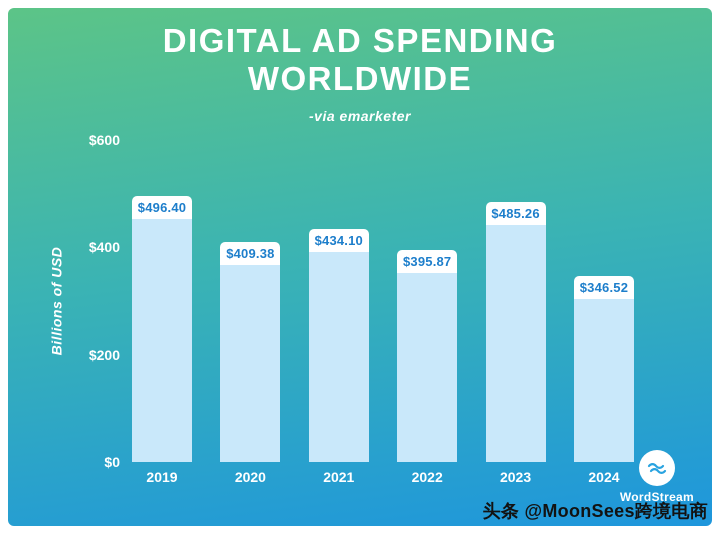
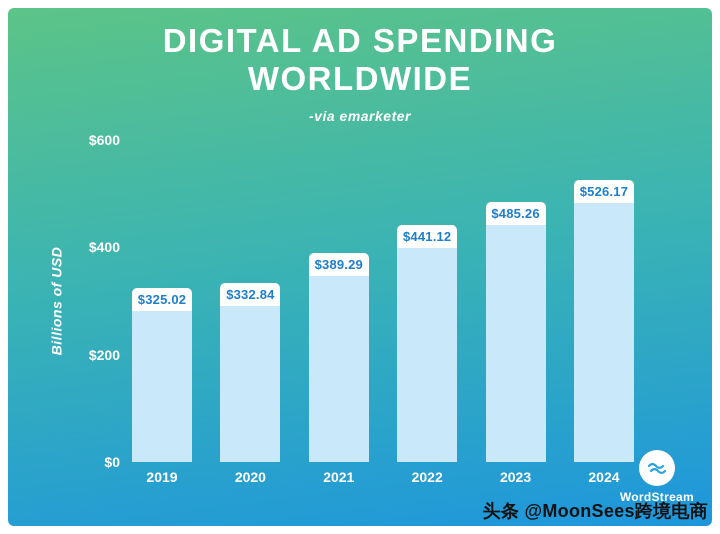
2019: $496.40 -> $325.02
2020: $409.38 -> $332.84
2021: $434.10 -> $389.29
2022: $395.87 -> $441.12
2024: $346.52 -> $526.17
